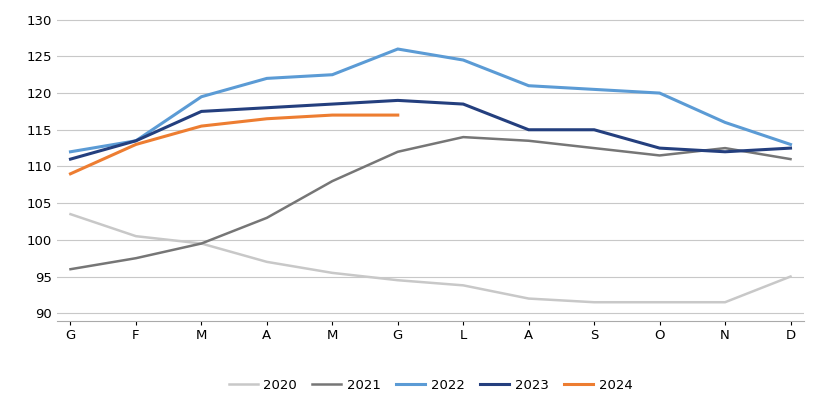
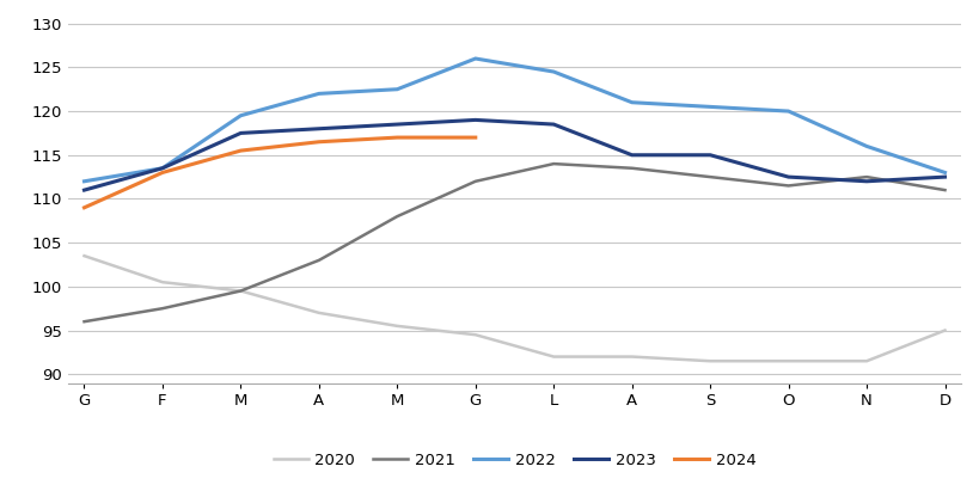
2020/L: 93.8 -> 92.0
